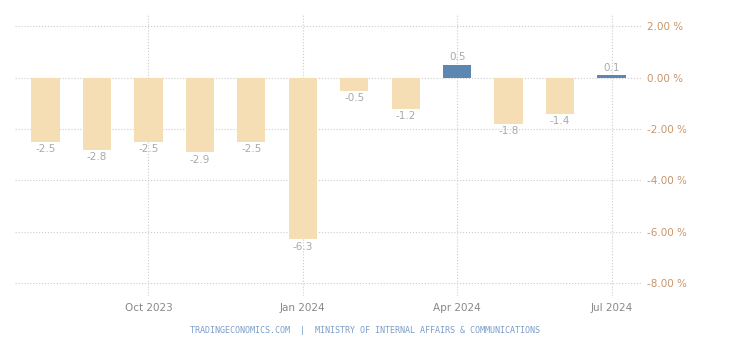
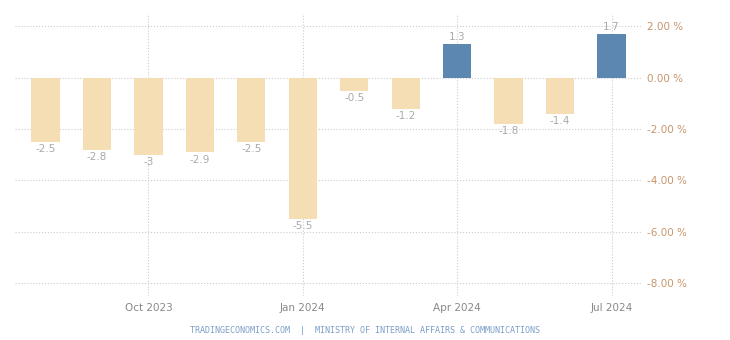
Oct 2023: -2.5 -> -3
Jan 2024: -6.3 -> -5.5
Apr 2024: 0.5 -> 1.3
Jul 2024: 0.1 -> 1.7
